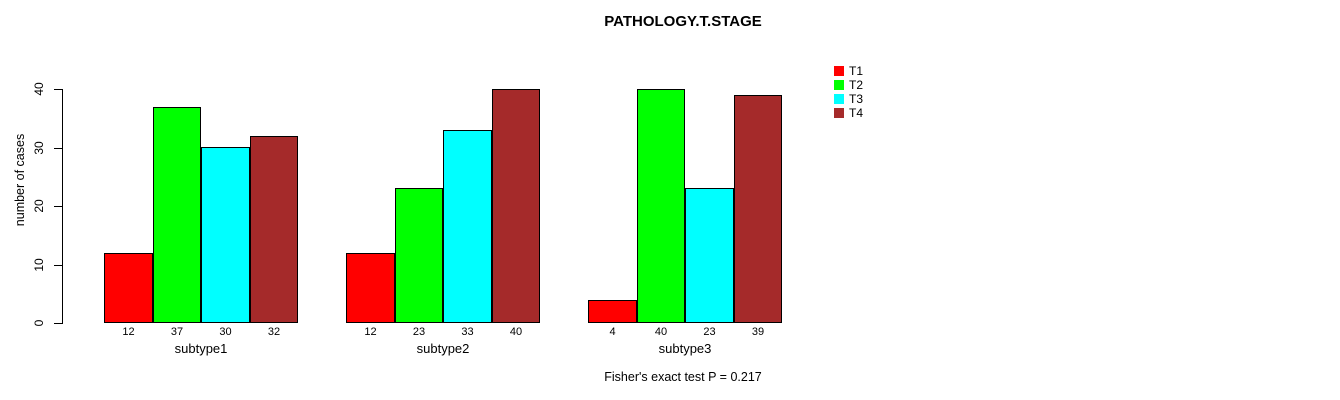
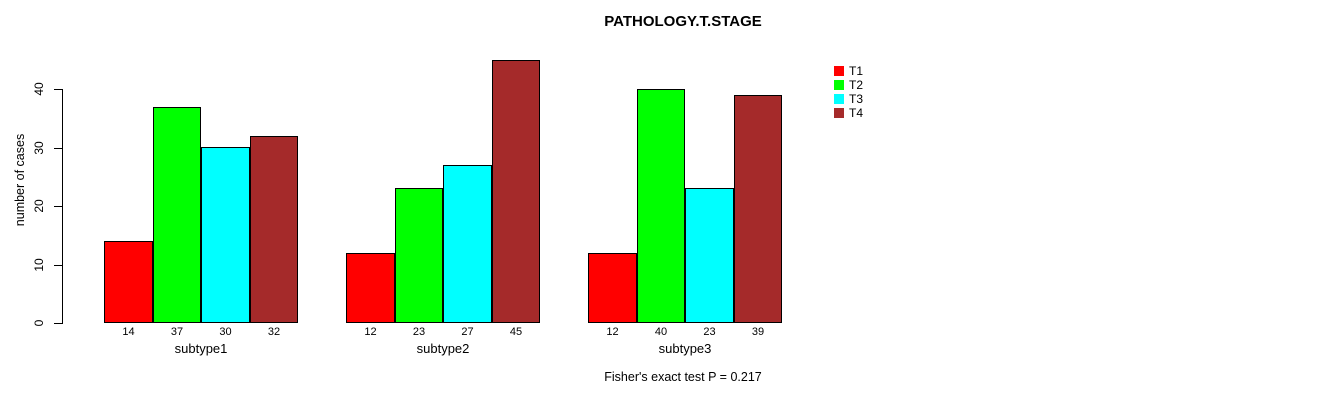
T1/subtype1: 12 -> 14
T3/subtype2: 33 -> 27
T4/subtype2: 40 -> 45
T1/subtype3: 4 -> 12
